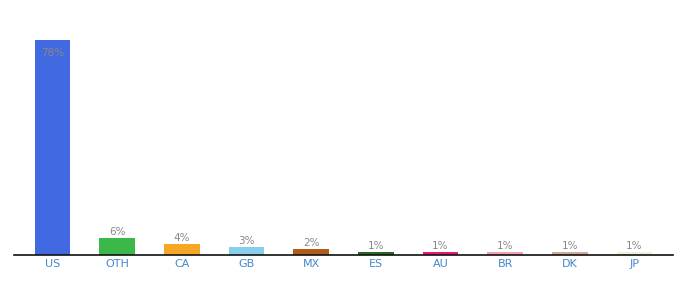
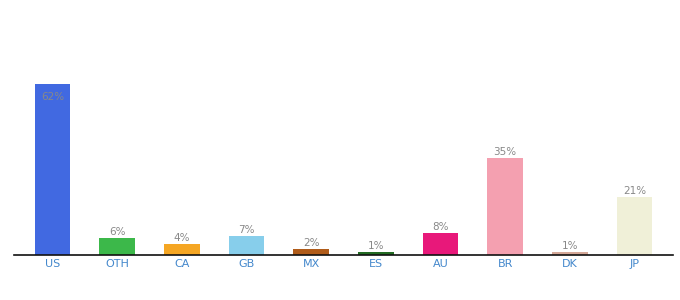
US: 78% -> 62%
GB: 3% -> 7%
AU: 1% -> 8%
BR: 1% -> 35%
JP: 1% -> 21%
